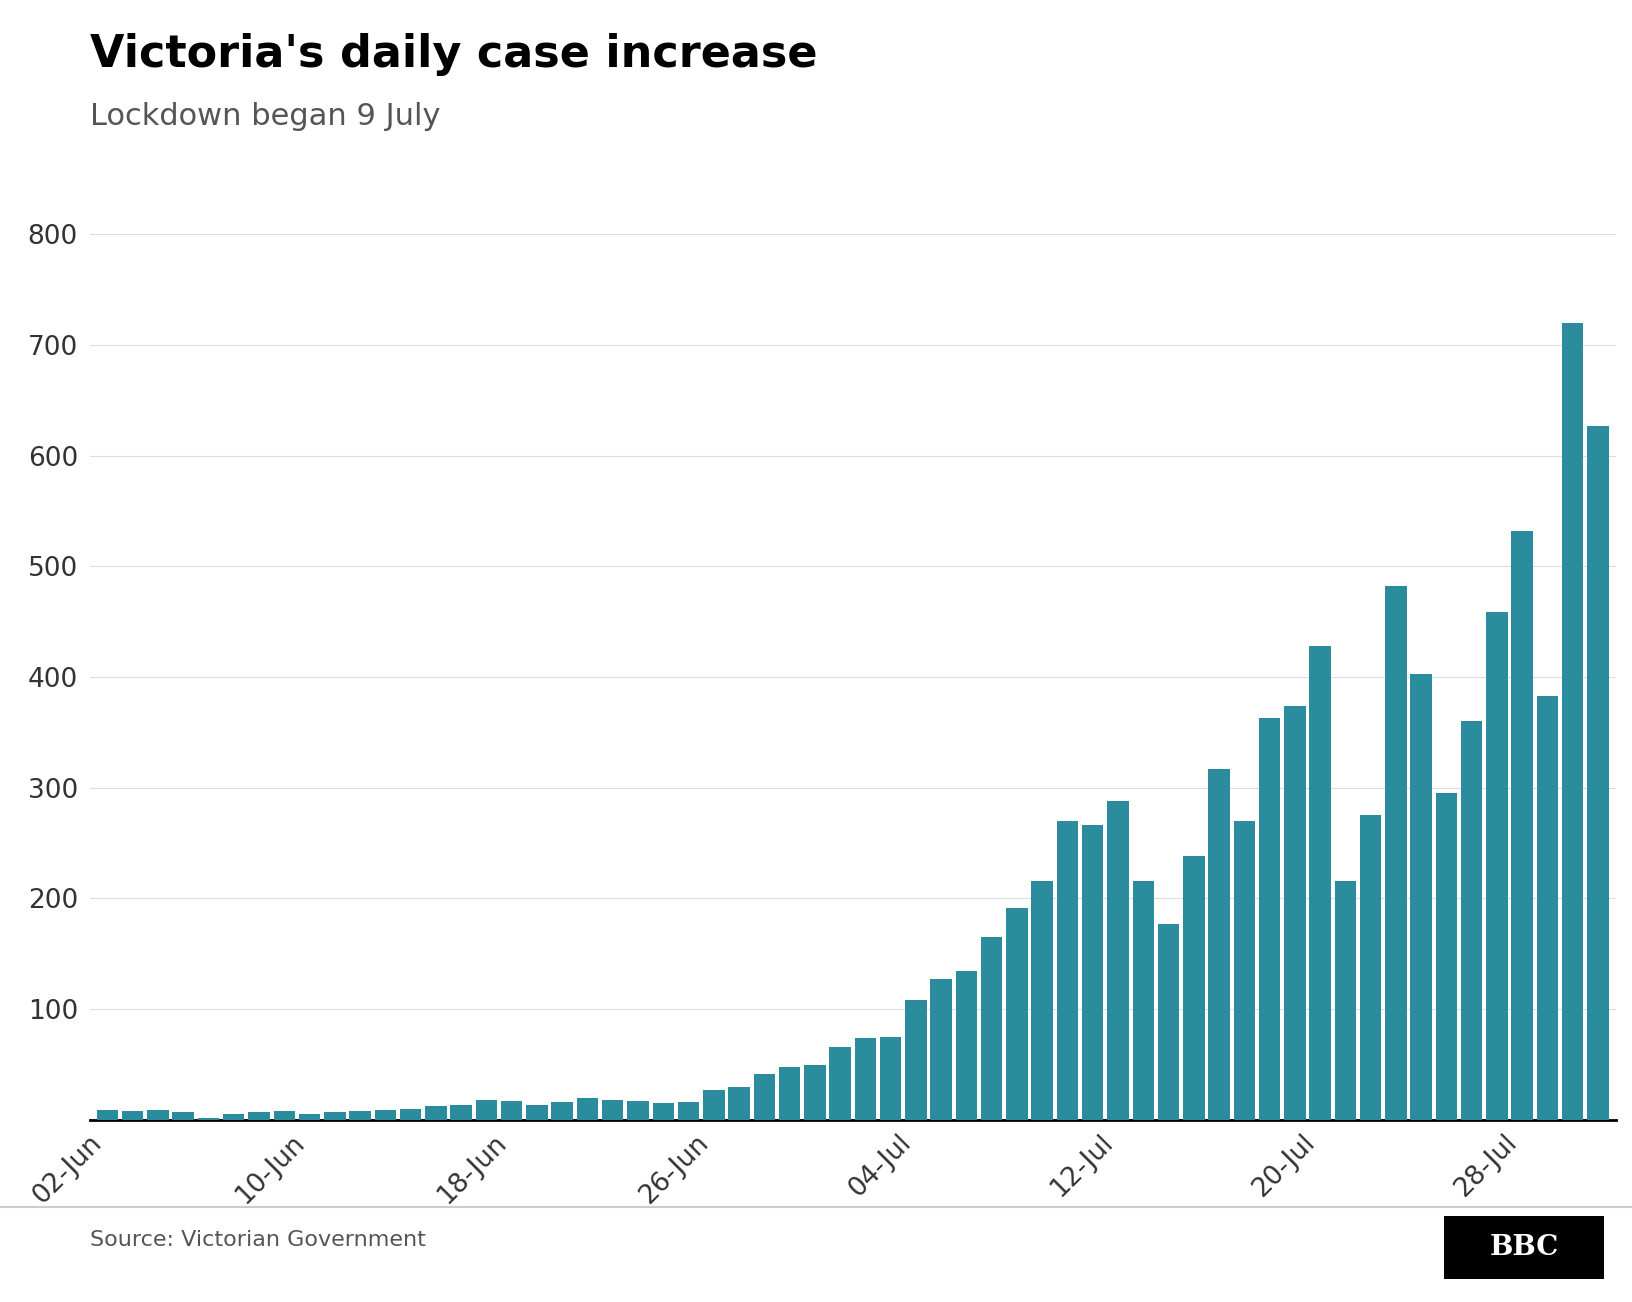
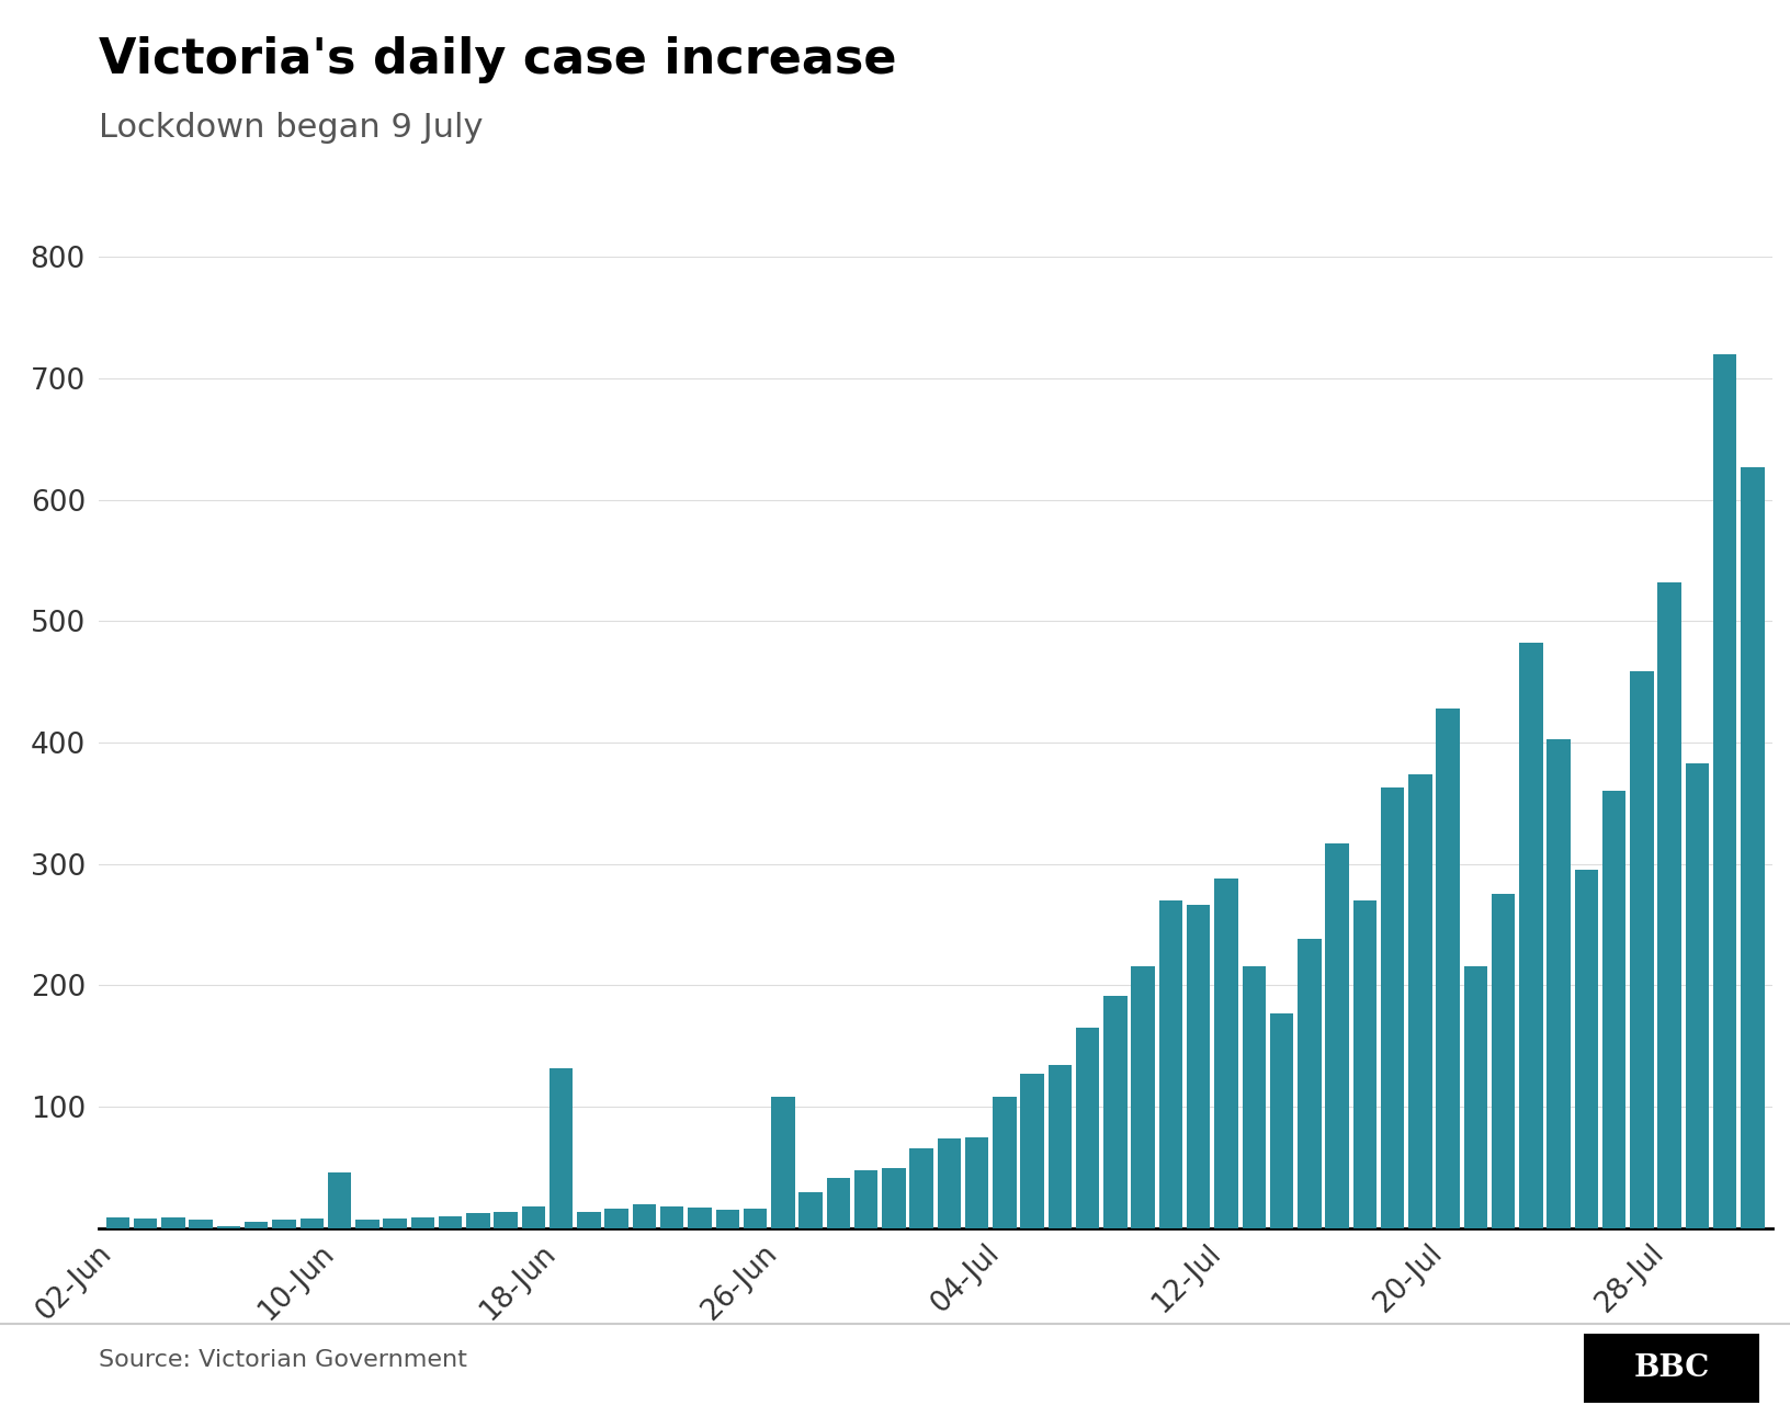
10-Jun: 5 -> 46
18-Jun: 17 -> 132
26-Jun: 27 -> 108
